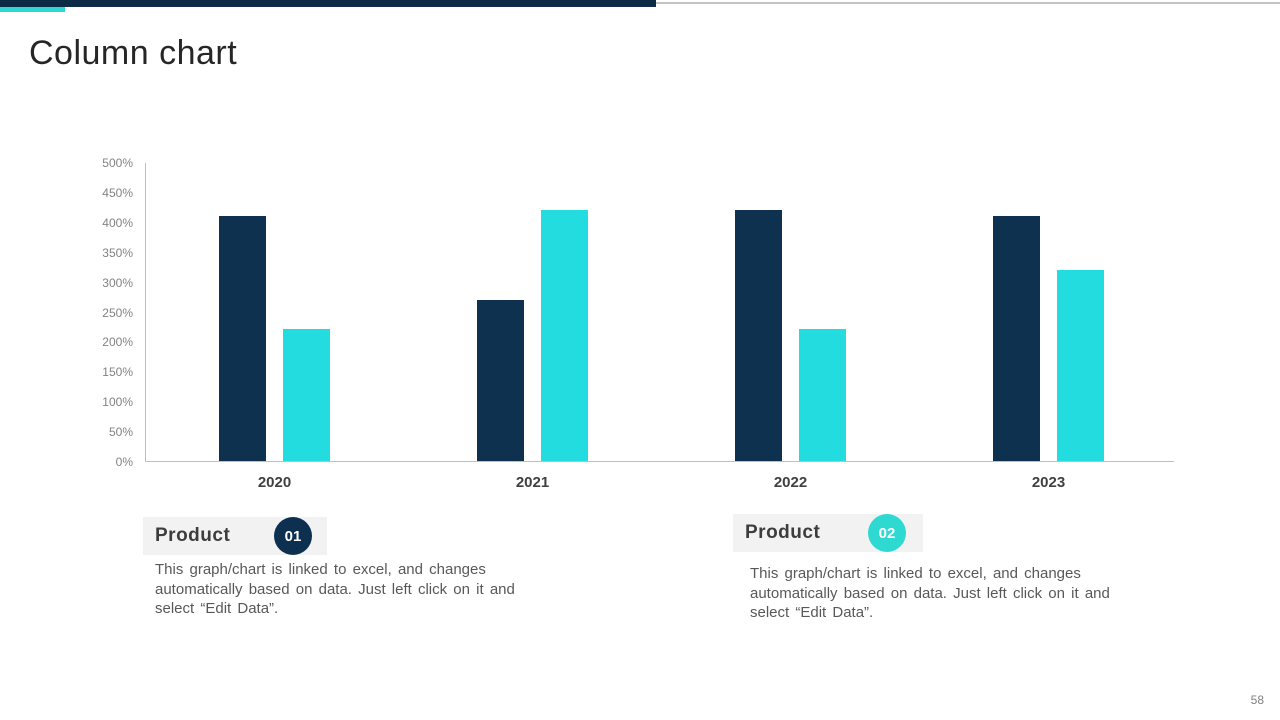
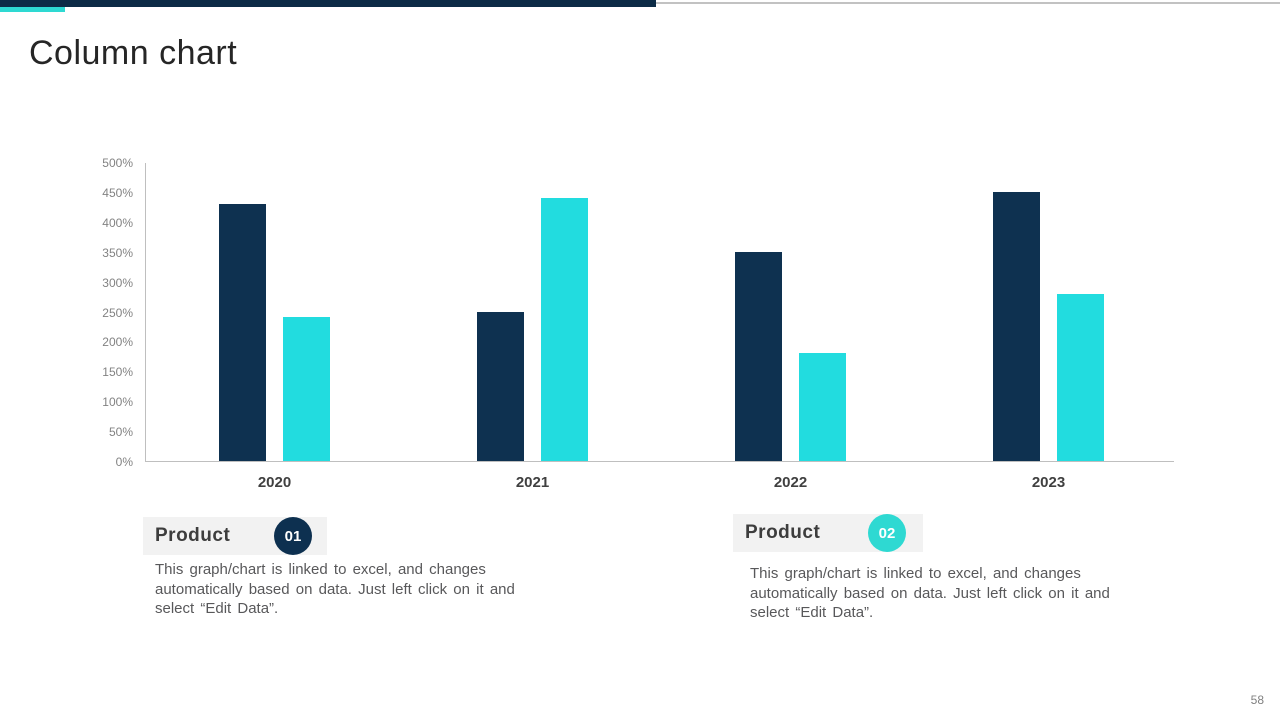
Product 01/2020: 410% -> 430%
Product 02/2020: 220% -> 240%
Product 01/2021: 270% -> 250%
Product 02/2021: 420% -> 440%
Product 01/2022: 420% -> 350%
Product 02/2022: 220% -> 180%
Product 01/2023: 410% -> 450%
Product 02/2023: 320% -> 280%
